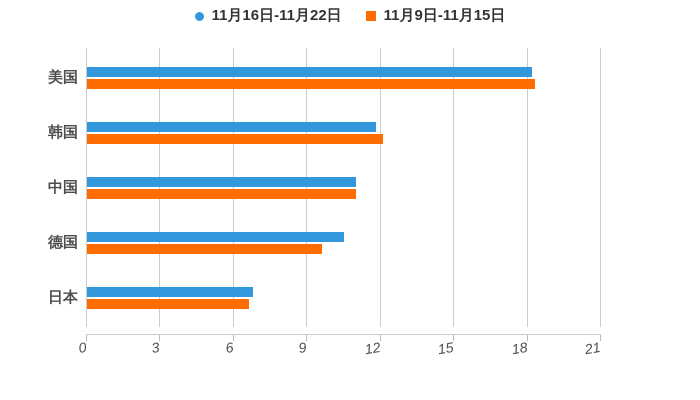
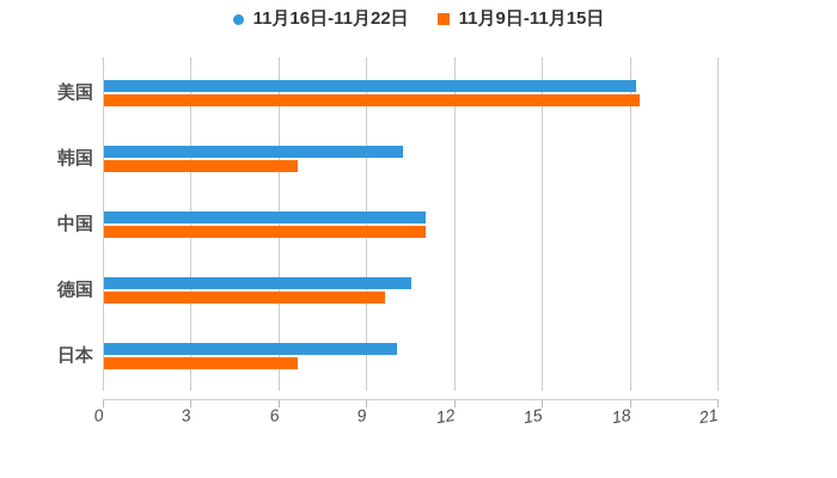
11月16日-11月22日/韩国: 11.8 -> 10.2
11月9日-11月15日/韩国: 12.1 -> 6.6
11月16日-11月22日/日本: 6.8 -> 10.0
